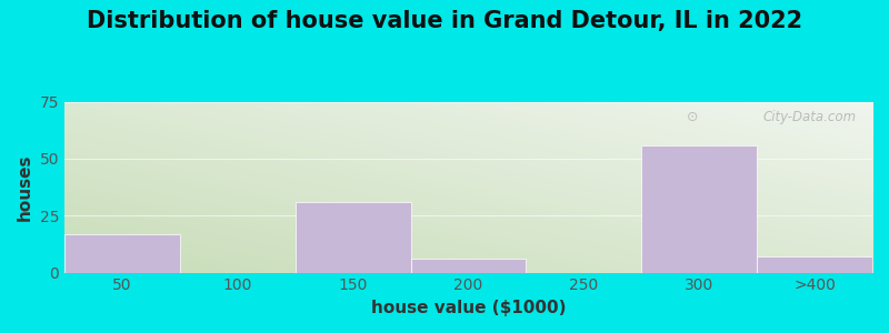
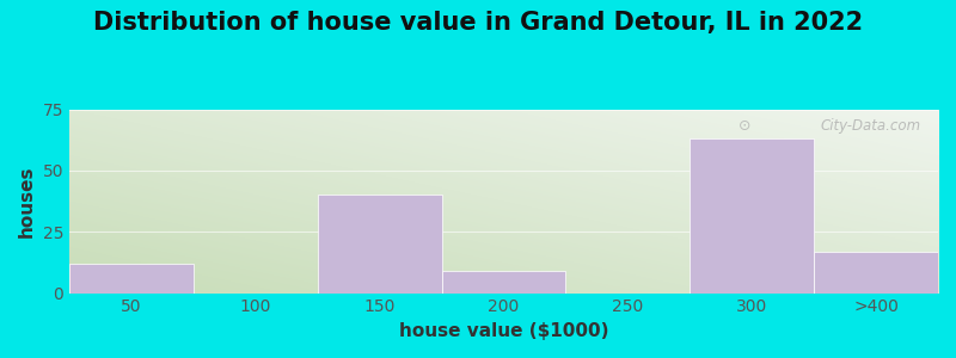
50: 17 -> 12
150: 31 -> 40
200: 6 -> 9
300: 56 -> 63
>400: 7 -> 17
